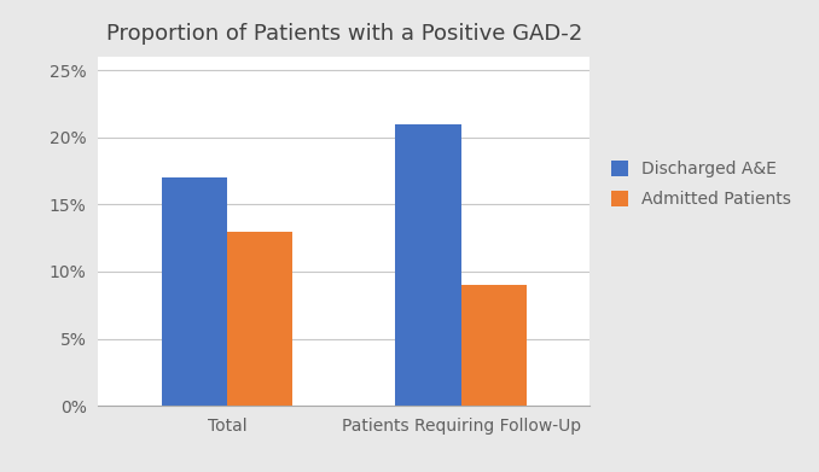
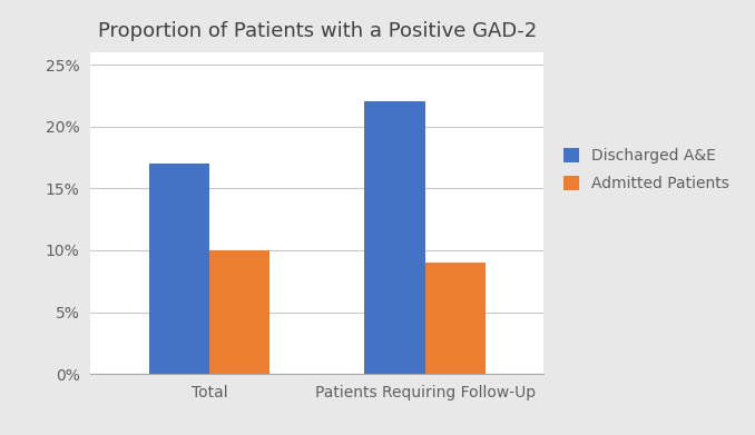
Admitted Patients/Total: 13% -> 10%
Discharged A&E/Patients Requiring Follow-Up: 21% -> 22%
